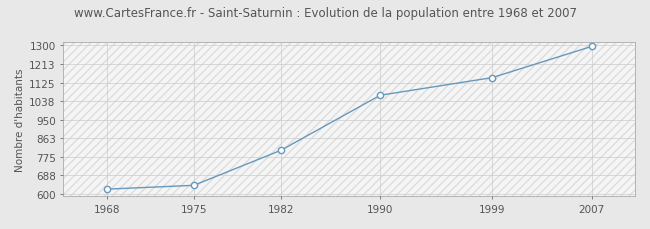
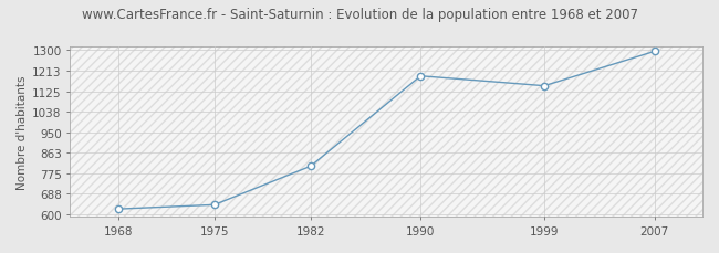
1990: 1065 -> 1190
